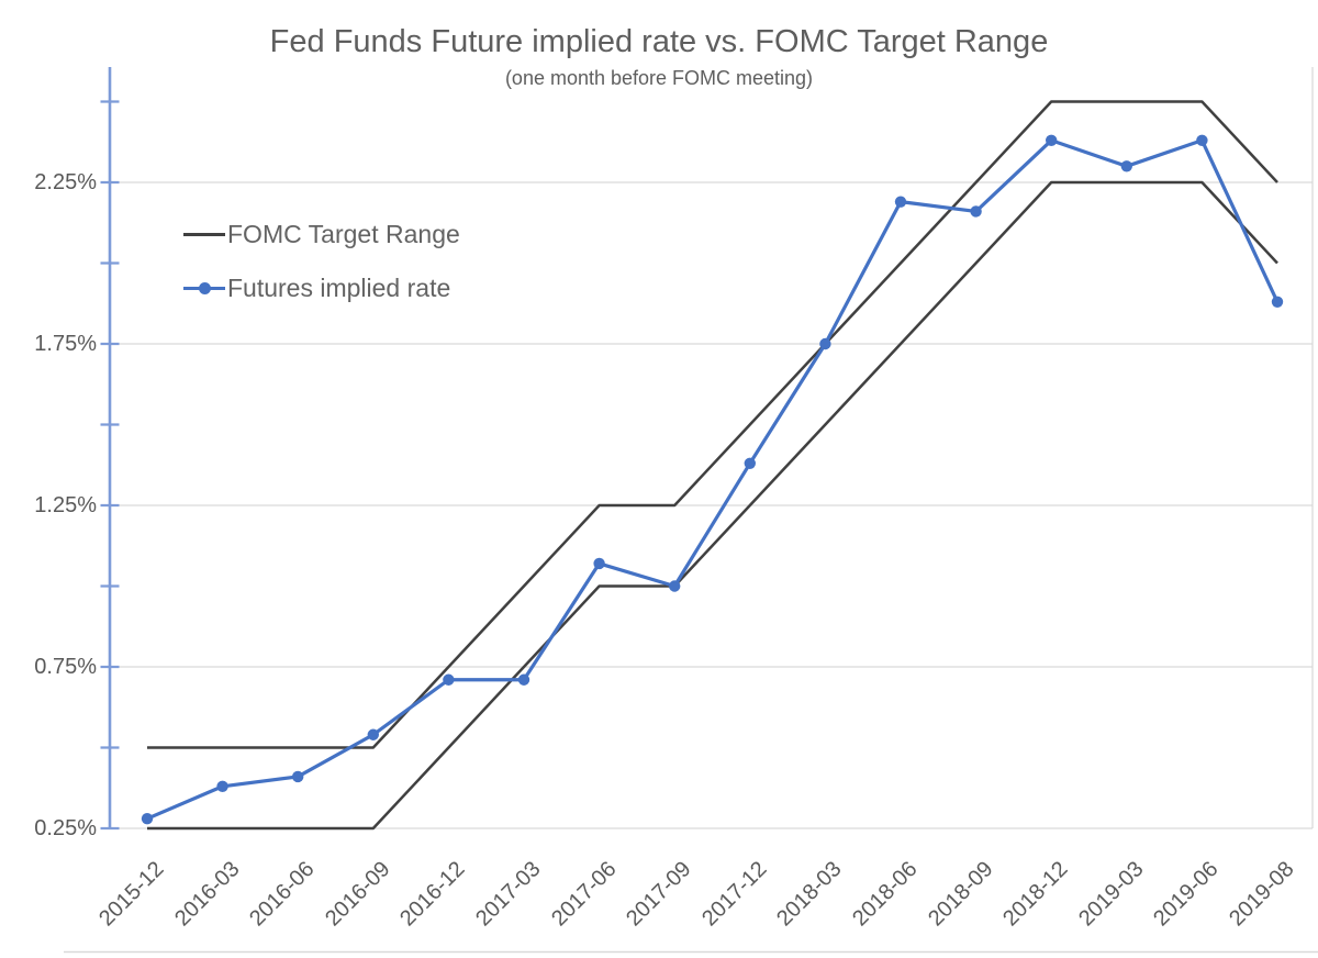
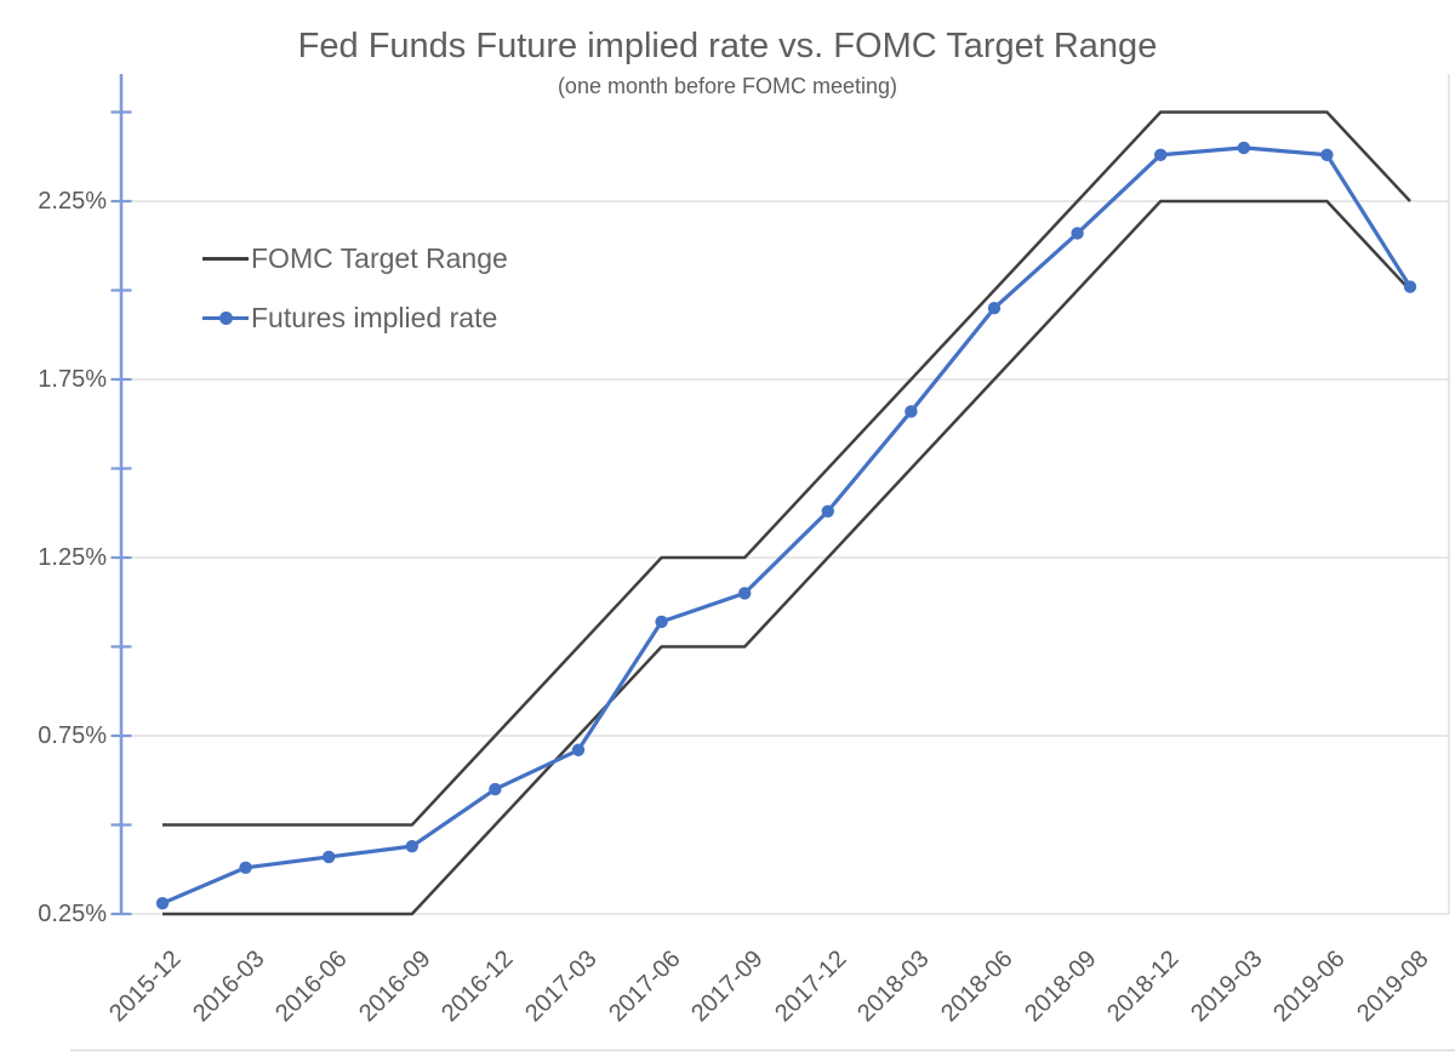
Futures implied rate/2016-09: 0.54% -> 0.44%
Futures implied rate/2016-12: 0.71% -> 0.60%
Futures implied rate/2017-09: 1.00% -> 1.15%
Futures implied rate/2018-03: 1.75% -> 1.66%
Futures implied rate/2018-06: 2.19% -> 1.95%
Futures implied rate/2019-03: 2.30% -> 2.40%
Futures implied rate/2019-08: 1.88% -> 2.01%
